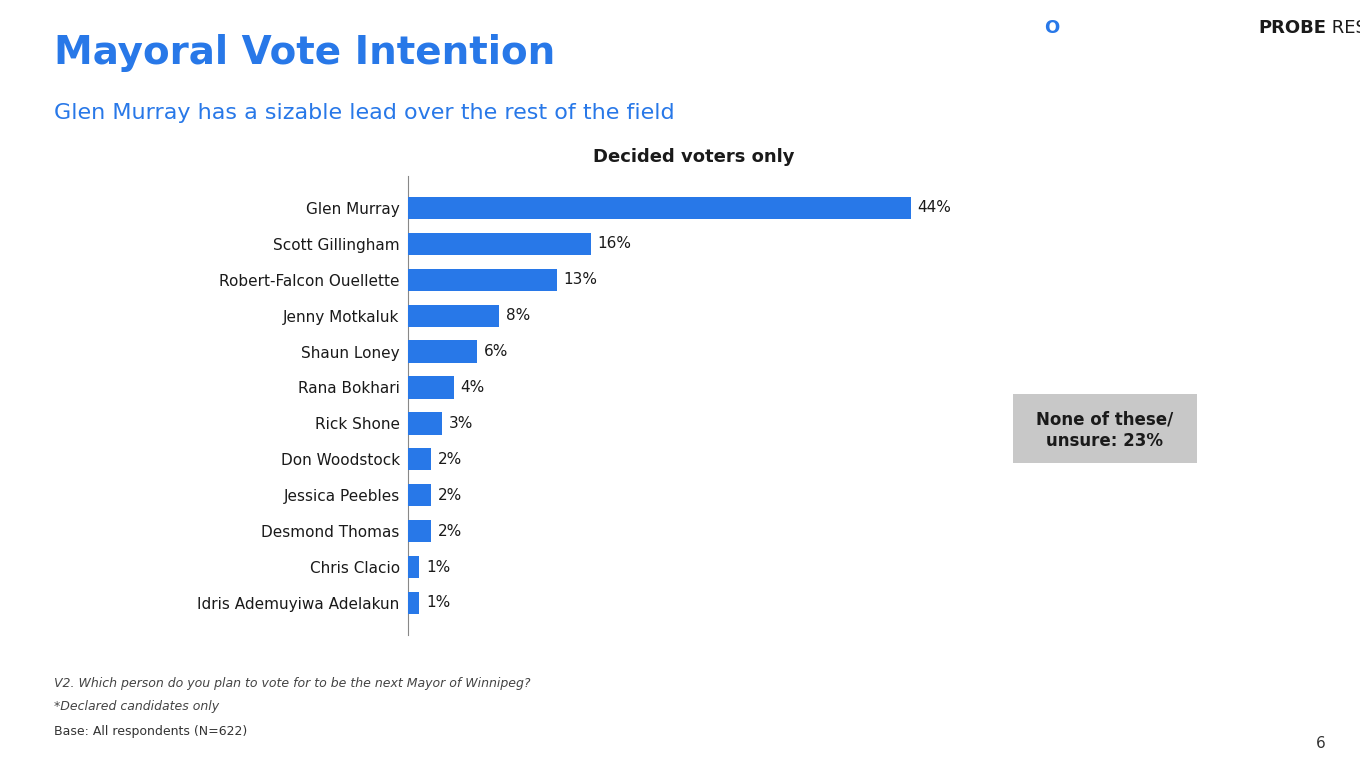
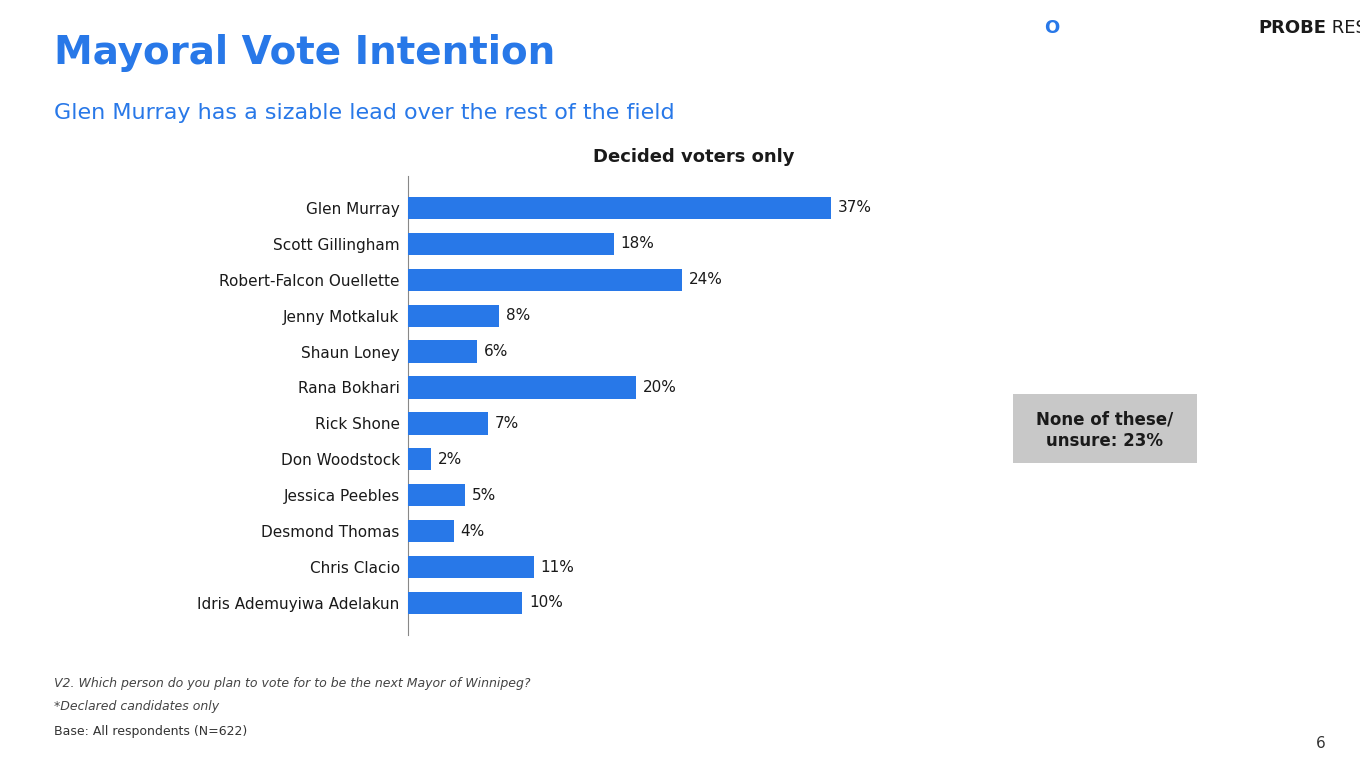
Glen Murray: 44% -> 37%
Scott Gillingham: 16% -> 18%
Robert-Falcon Ouellette: 13% -> 24%
Rana Bokhari: 4% -> 20%
Rick Shone: 3% -> 7%
Jessica Peebles: 2% -> 5%
Desmond Thomas: 2% -> 4%
Chris Clacio: 1% -> 11%
Idris Ademuyiwa Adelakun: 1% -> 10%
